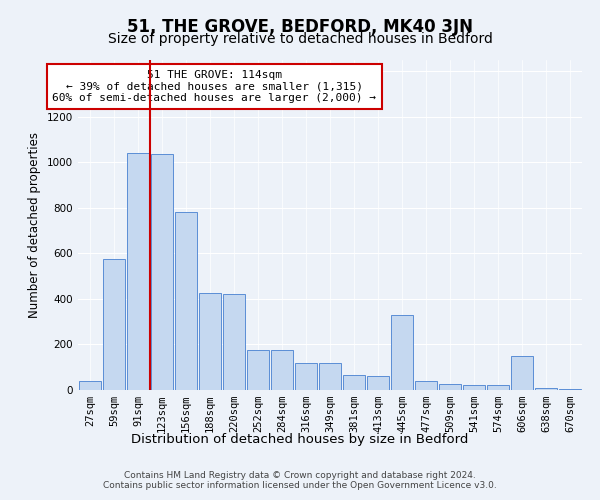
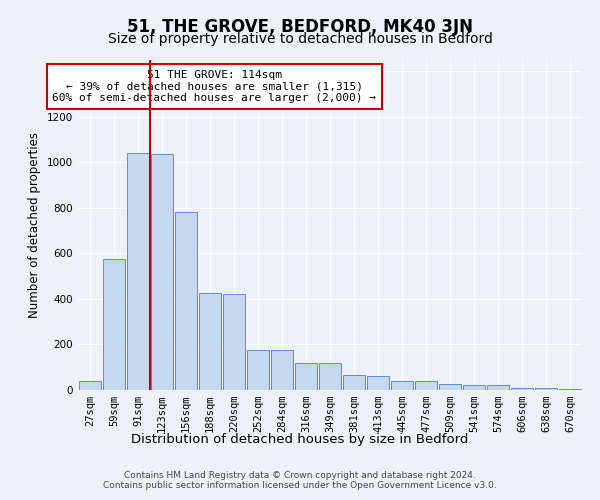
445sqm: 330 -> 40
606sqm: 150 -> 10
